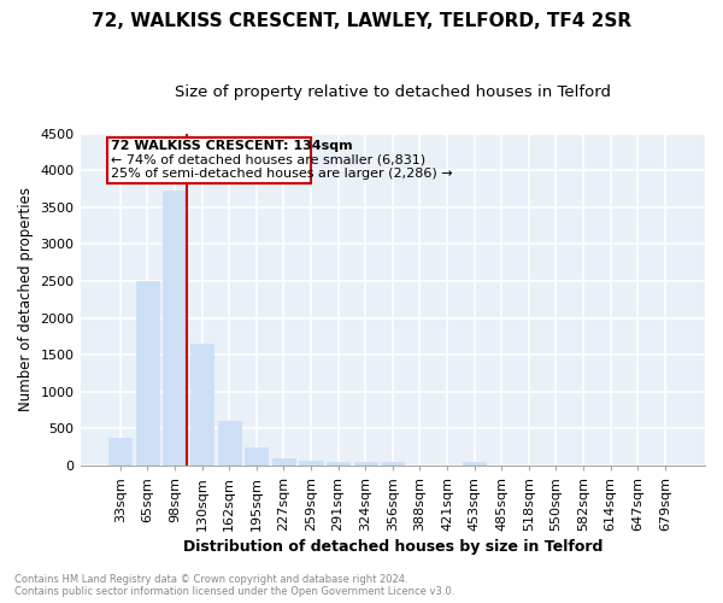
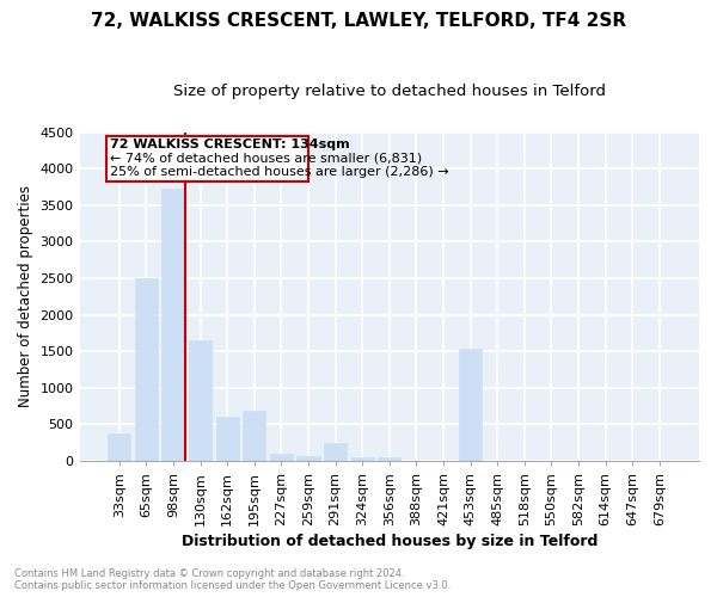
195sqm: 240 -> 680
291sqm: 50 -> 240
453sqm: 50 -> 1540
